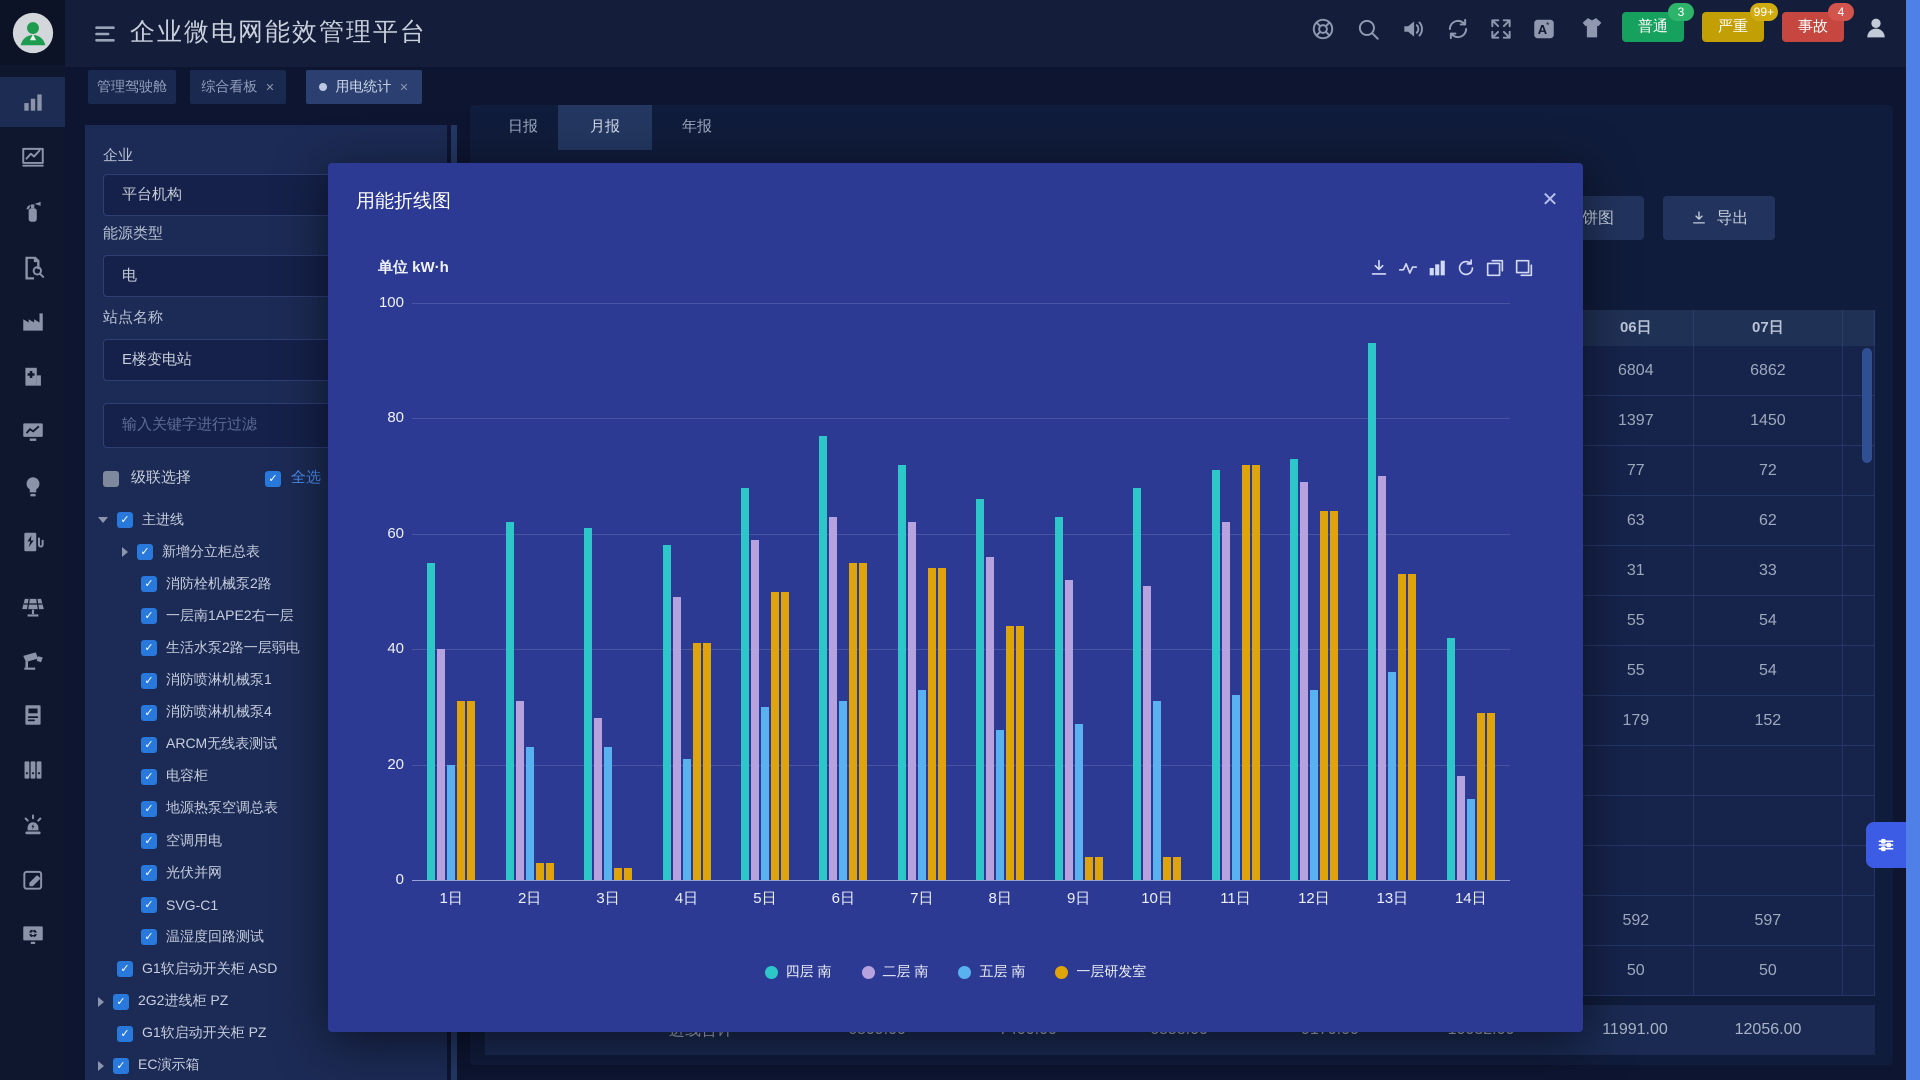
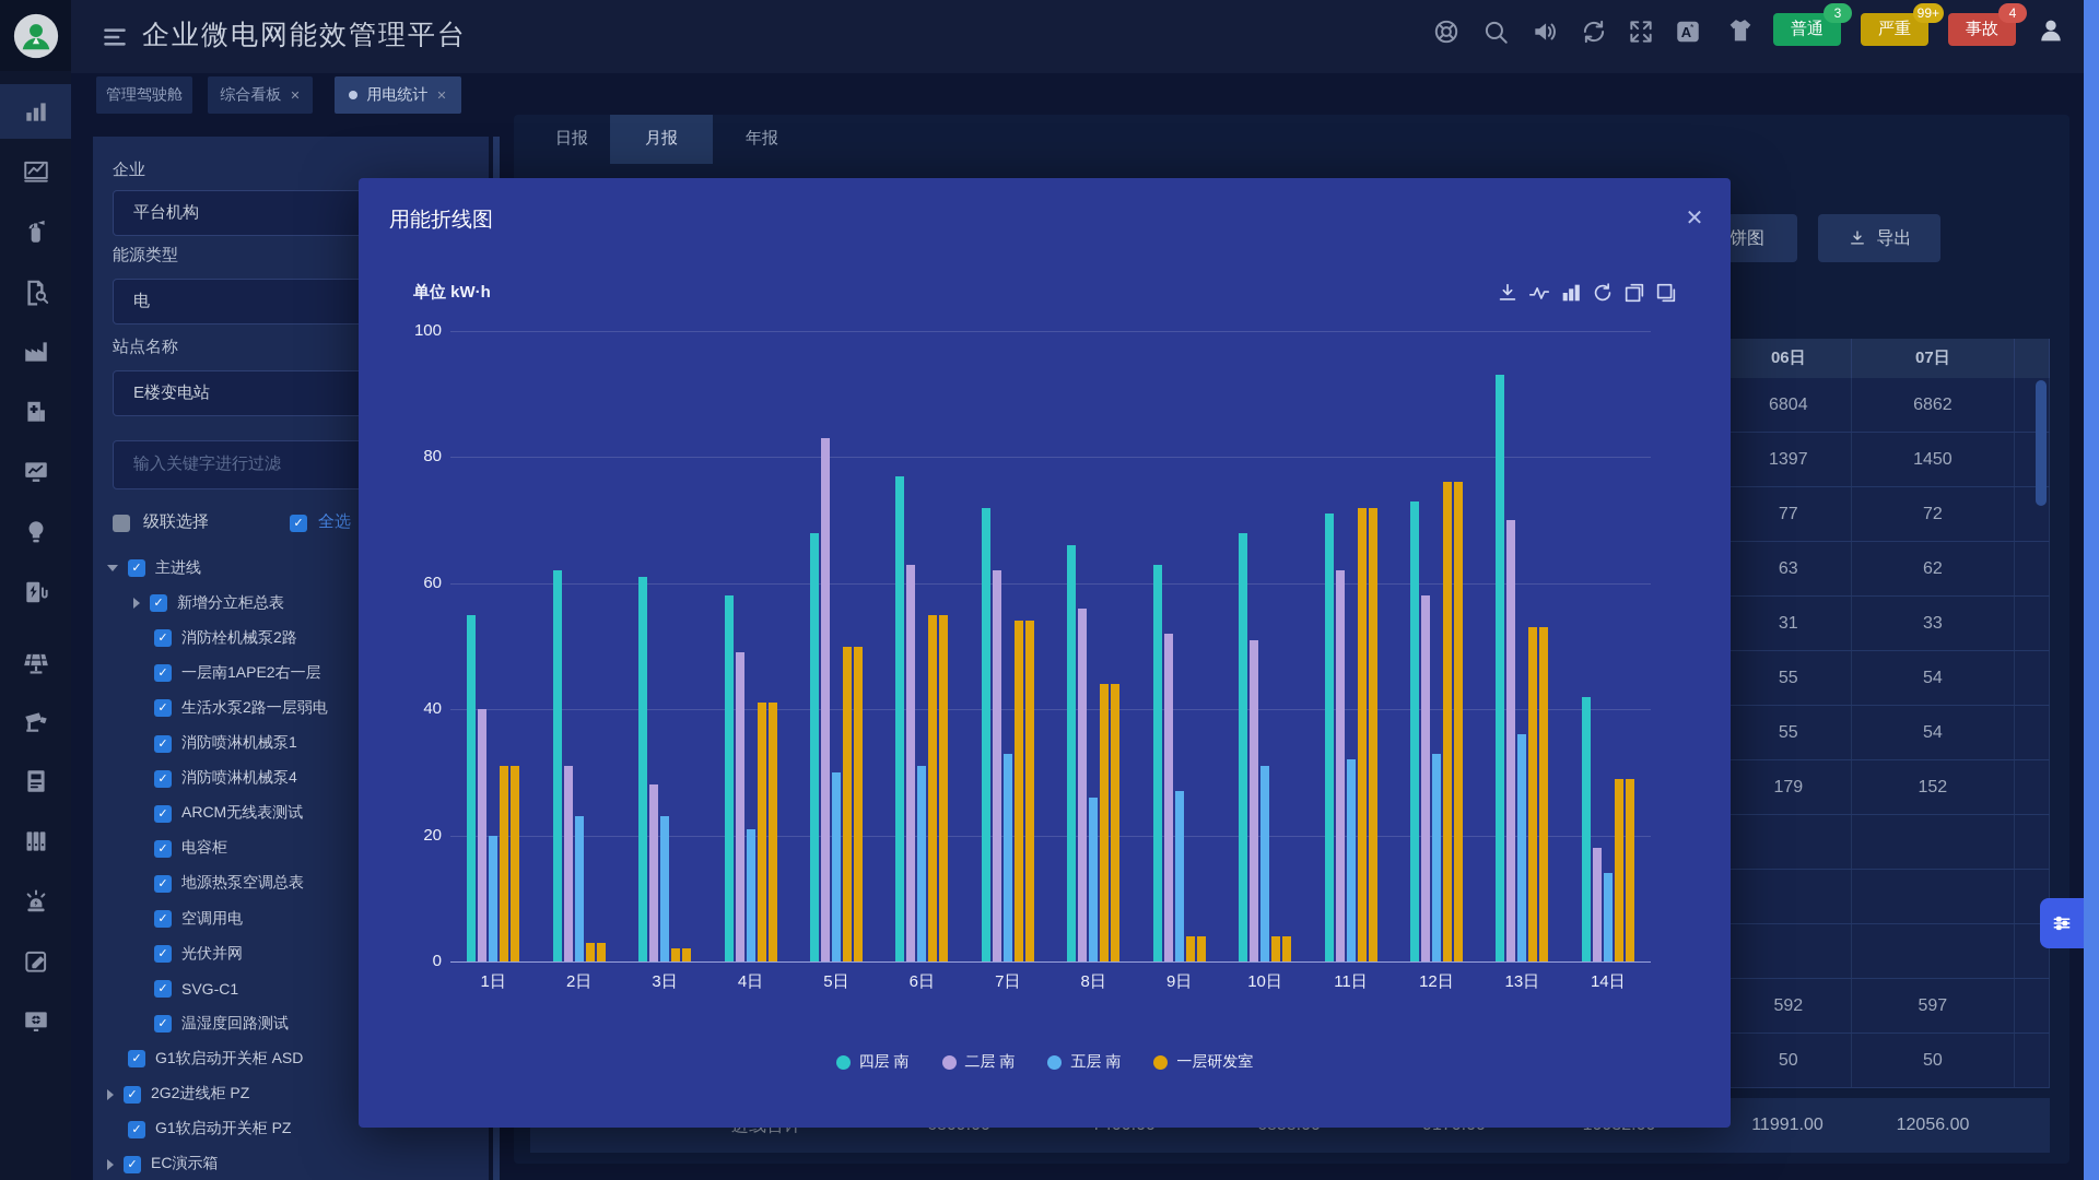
二层 南/5日: 59 -> 83
二层 南/12日: 69 -> 58
一层研发室/12日: 64 -> 76
